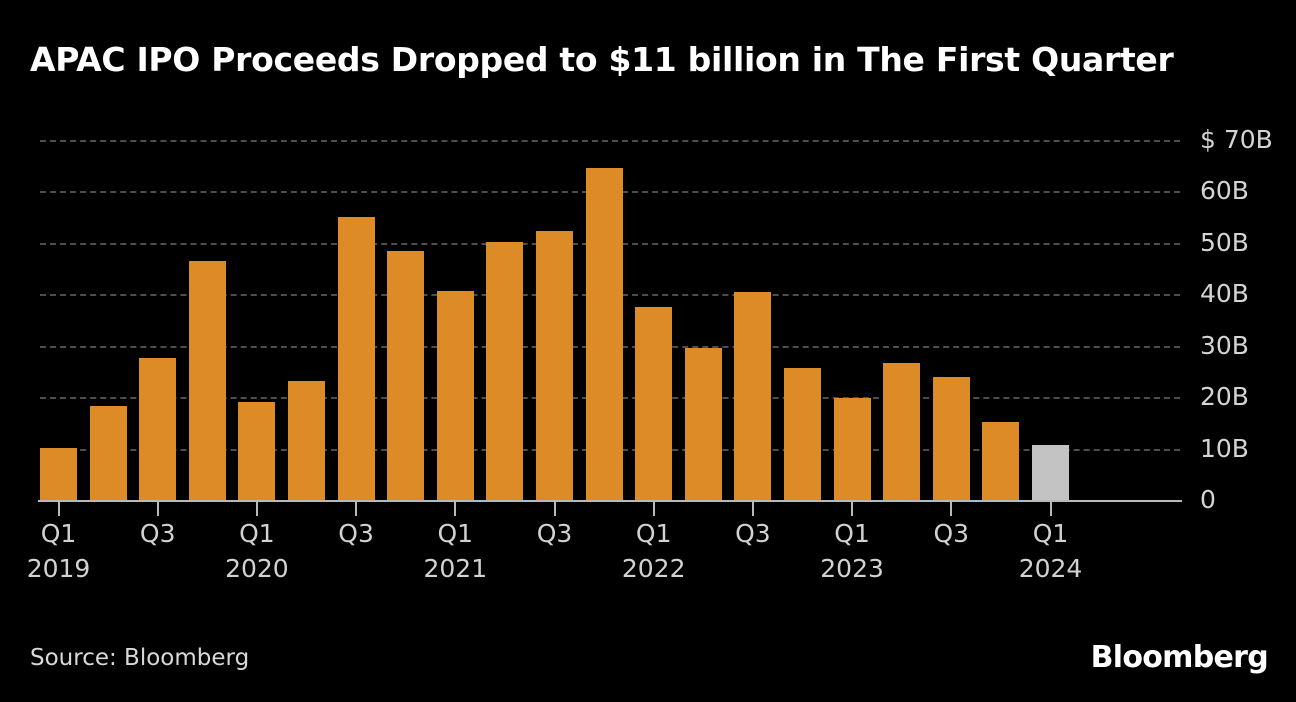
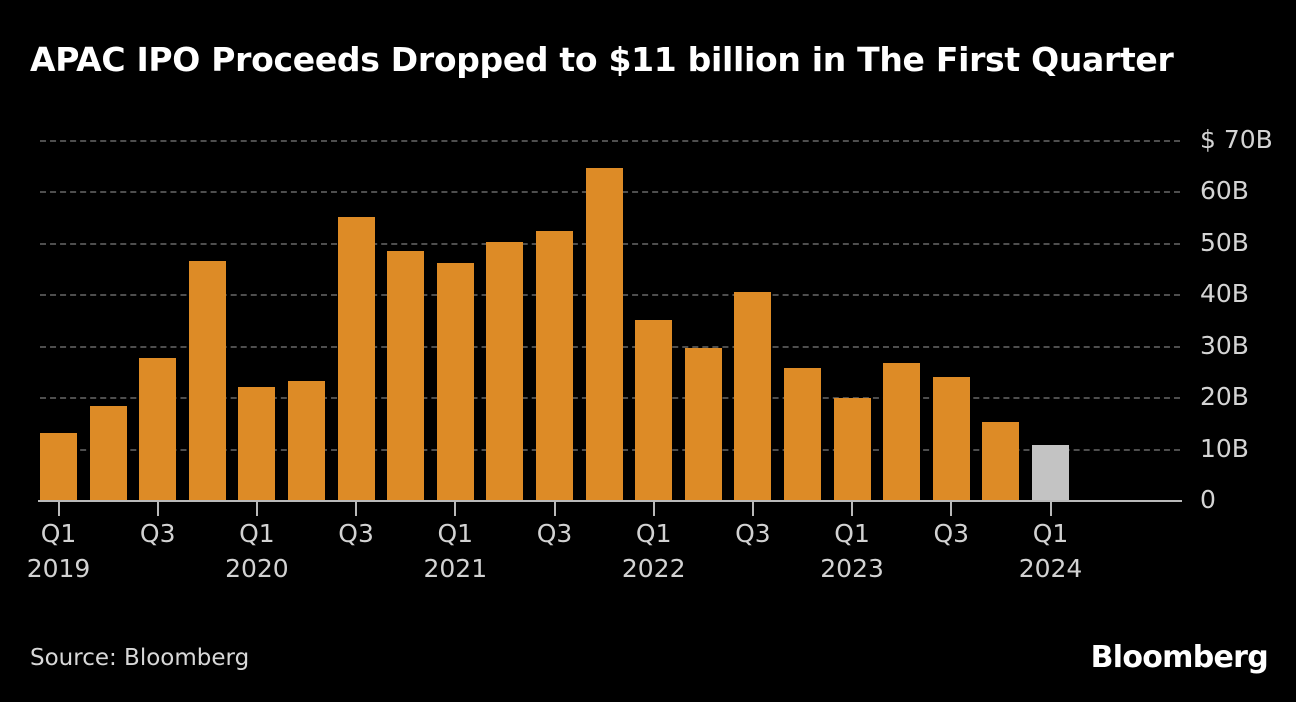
Q1 2019: 10B -> 13B
Q1 2020: 19B -> 22B
Q1 2021: 41B -> 46B
Q1 2022: 38B -> 35B
